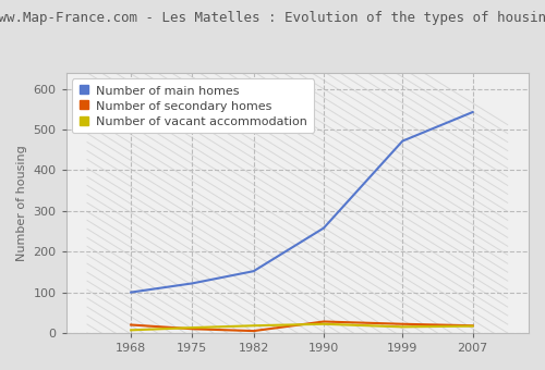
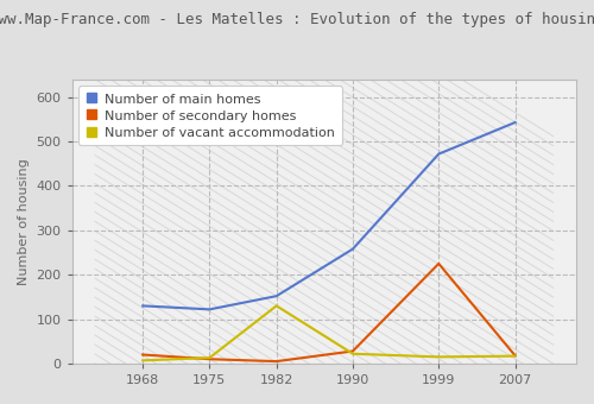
Number of main homes/1968: 100 -> 130
Number of vacant accommodation/1982: 18 -> 130
Number of secondary homes/1999: 22 -> 225
